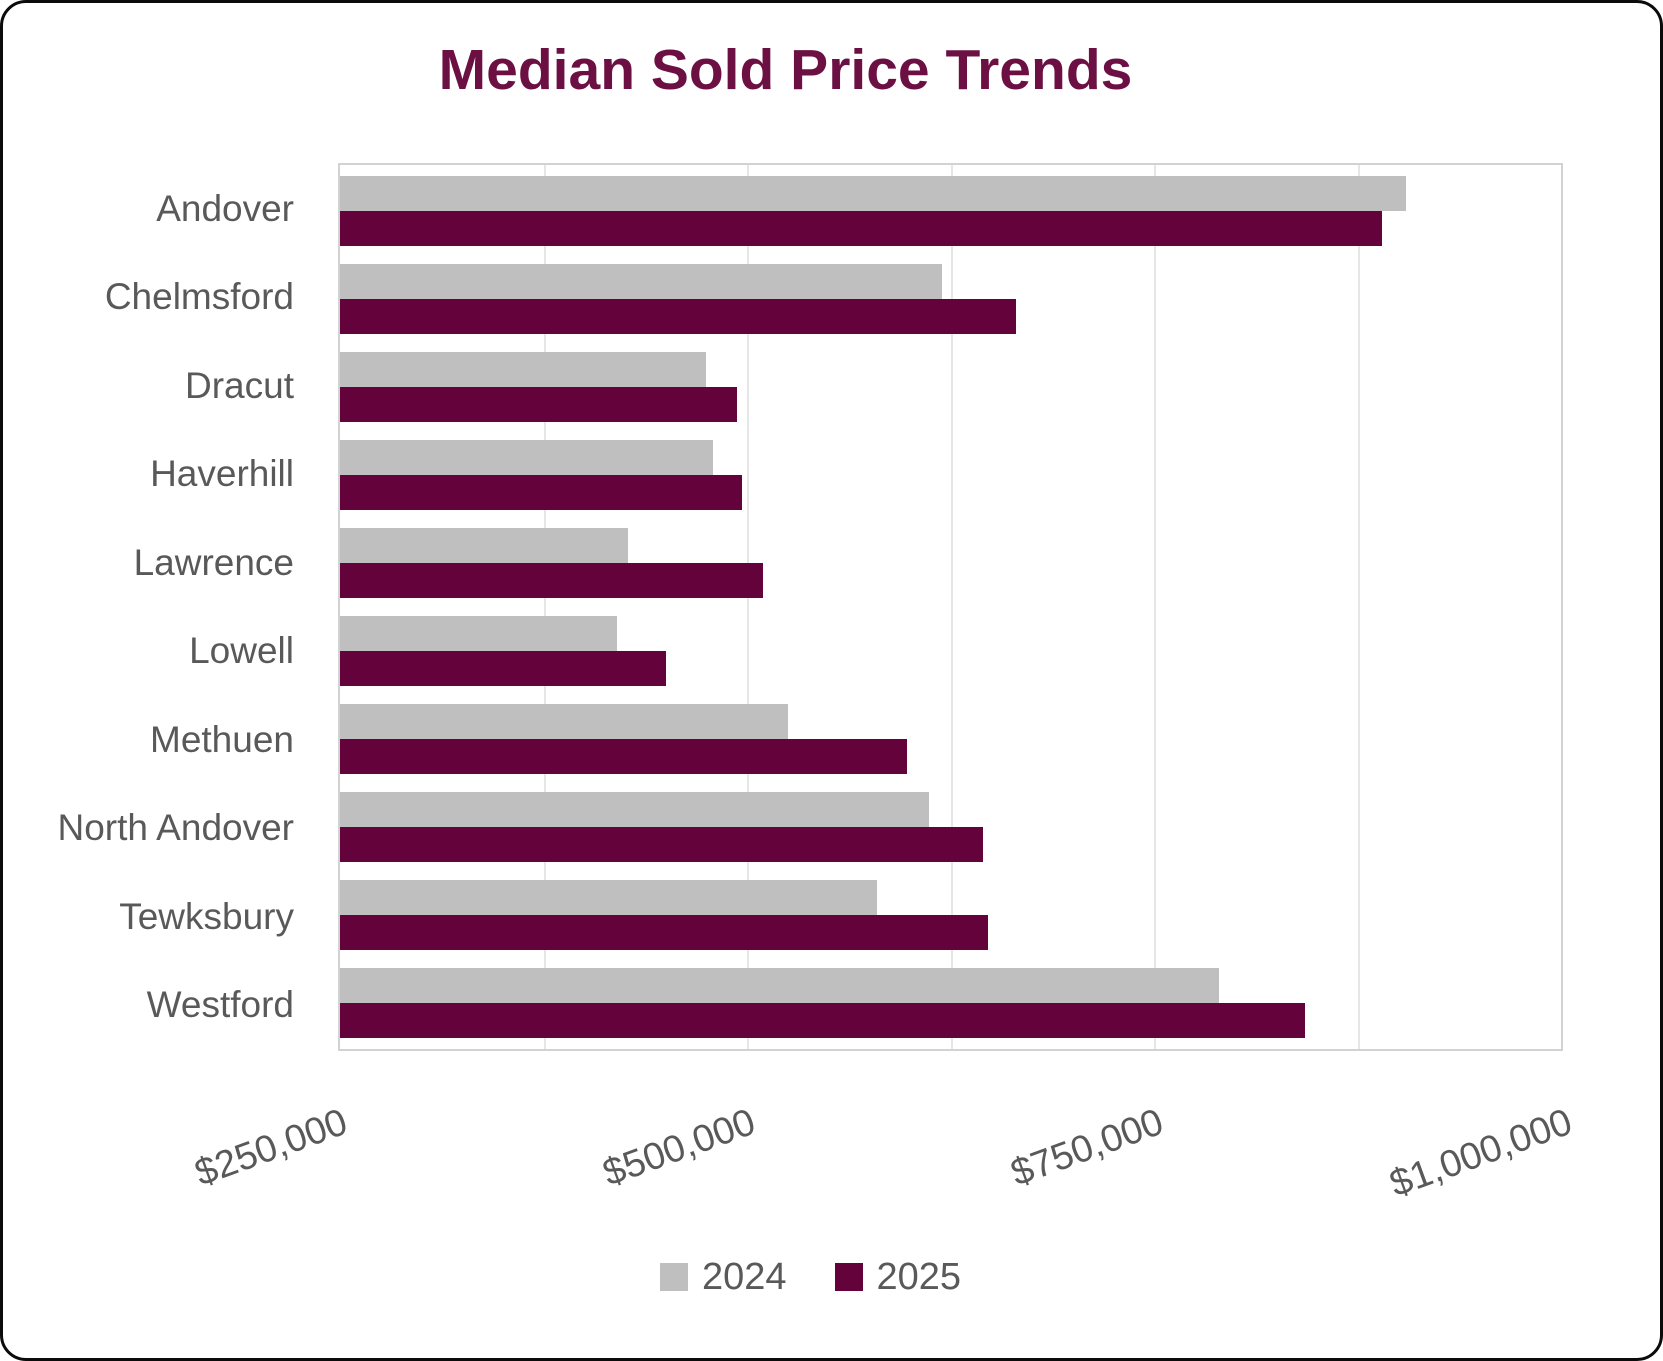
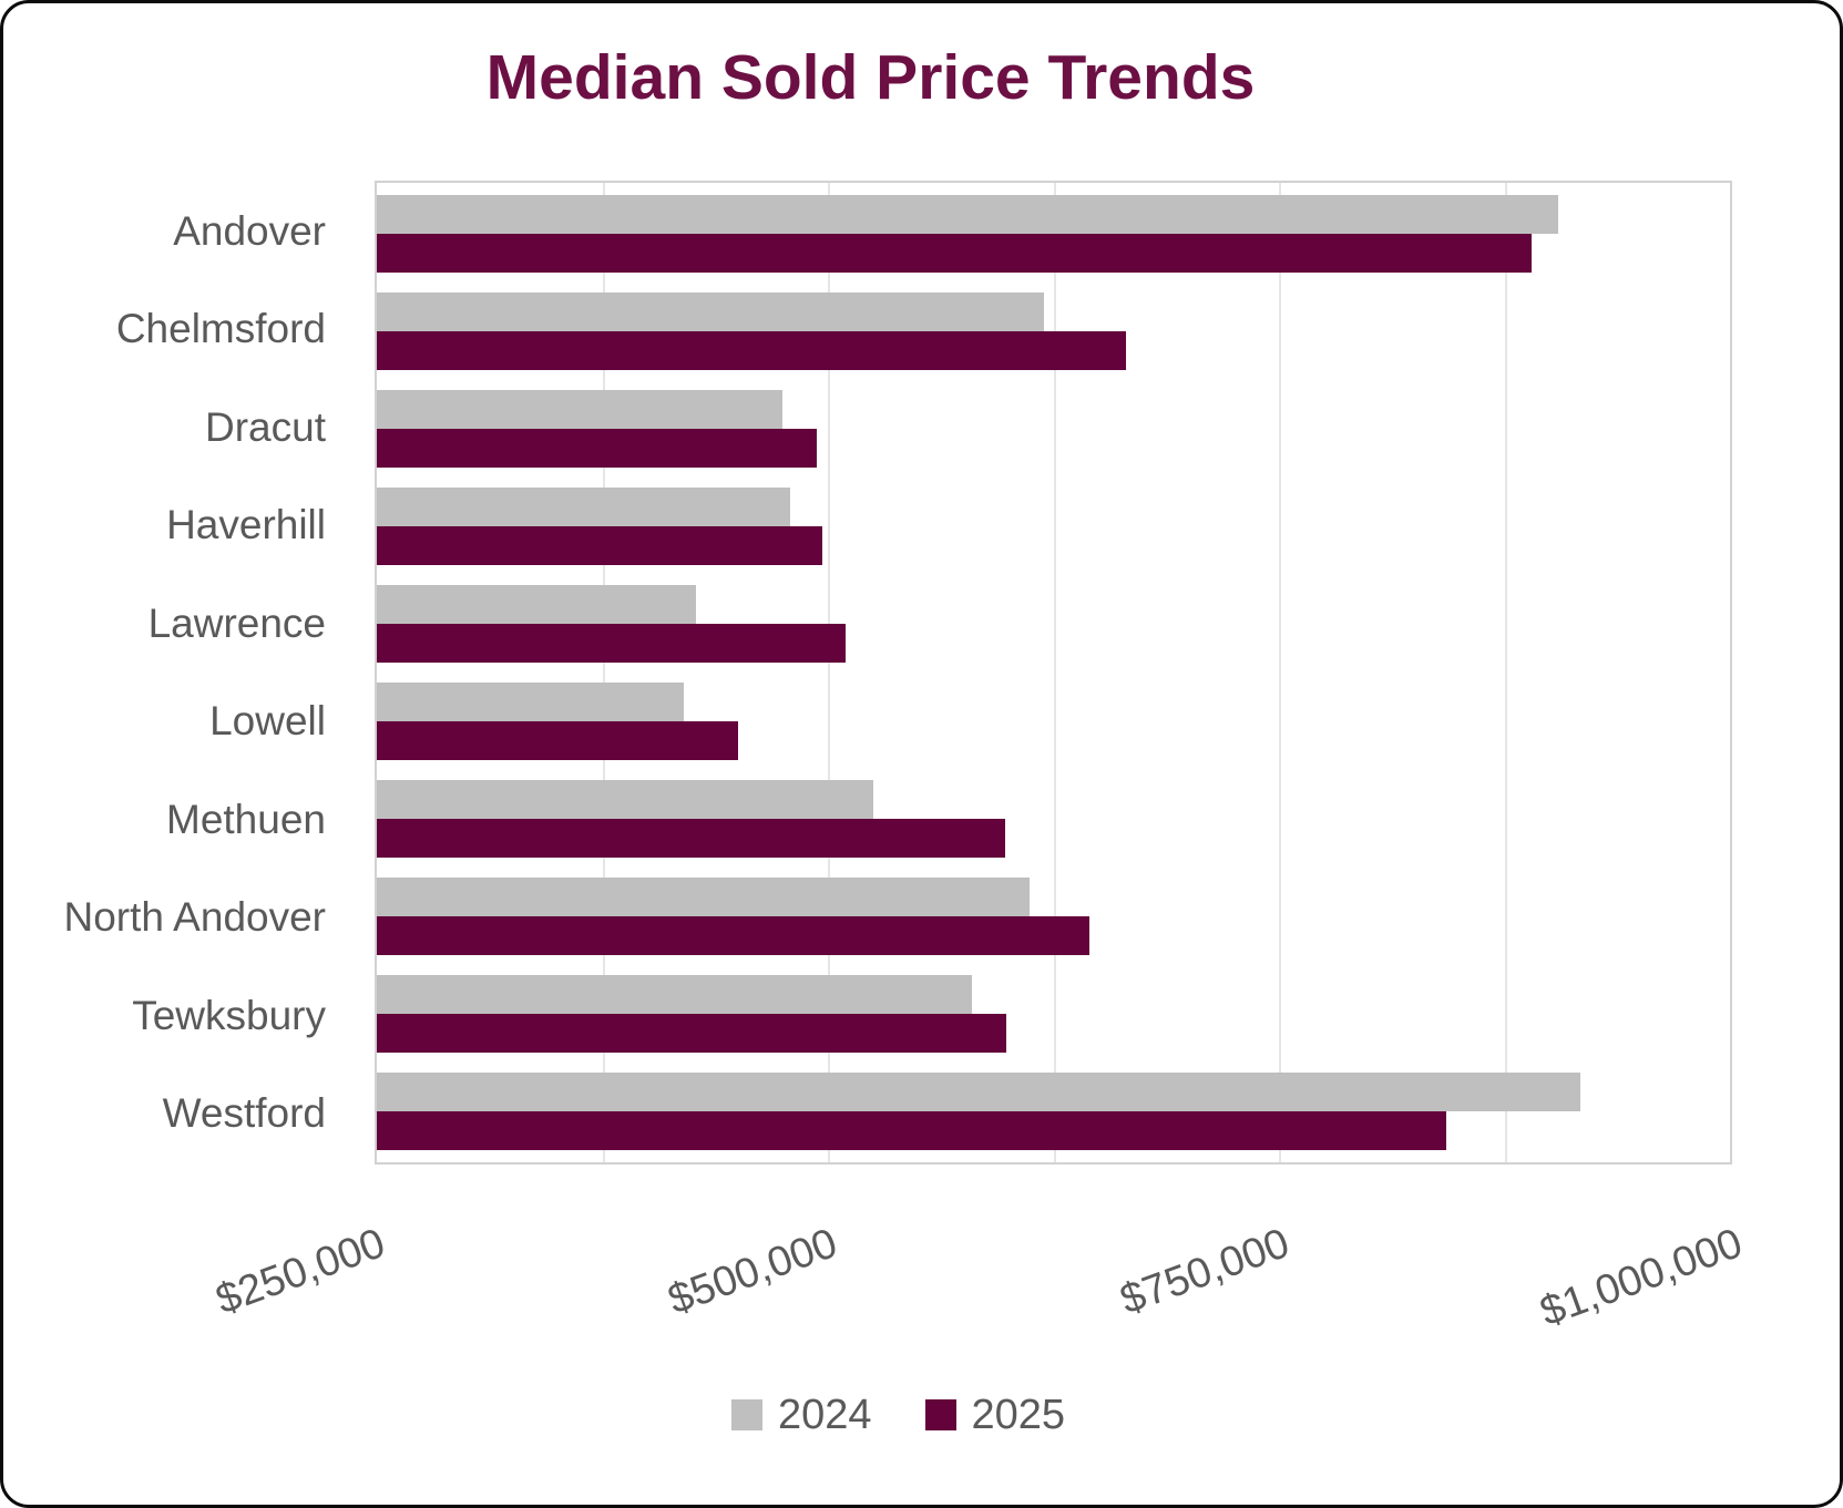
2025/Tewksbury: $648000 -> $599000
2024/Westford: $790000 -> $917000
